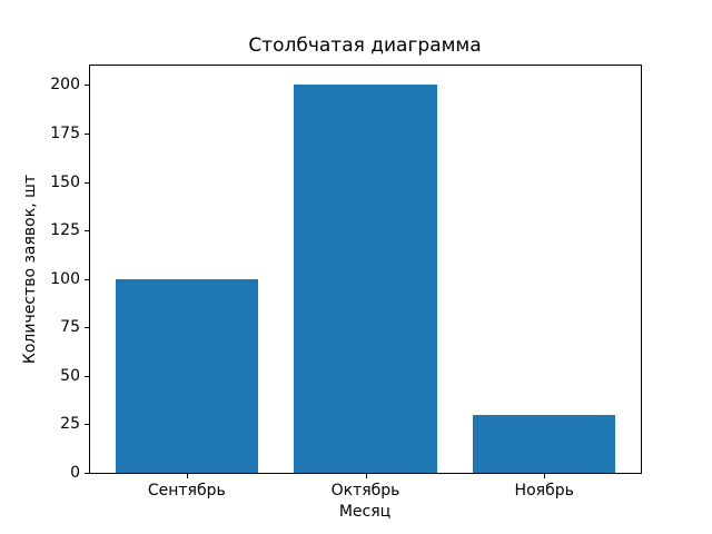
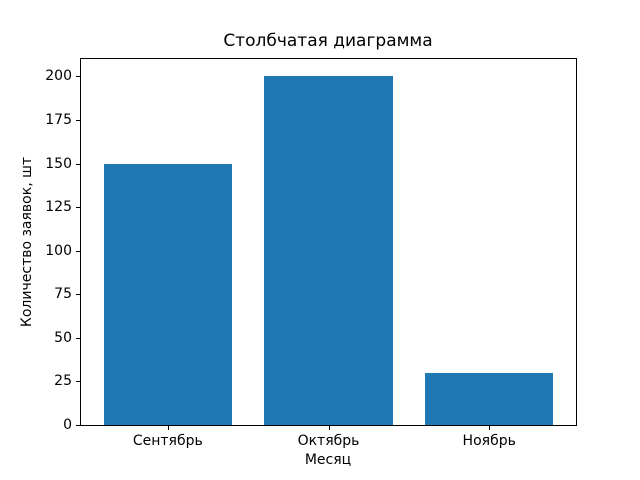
Сентябрь: 100 -> 150
